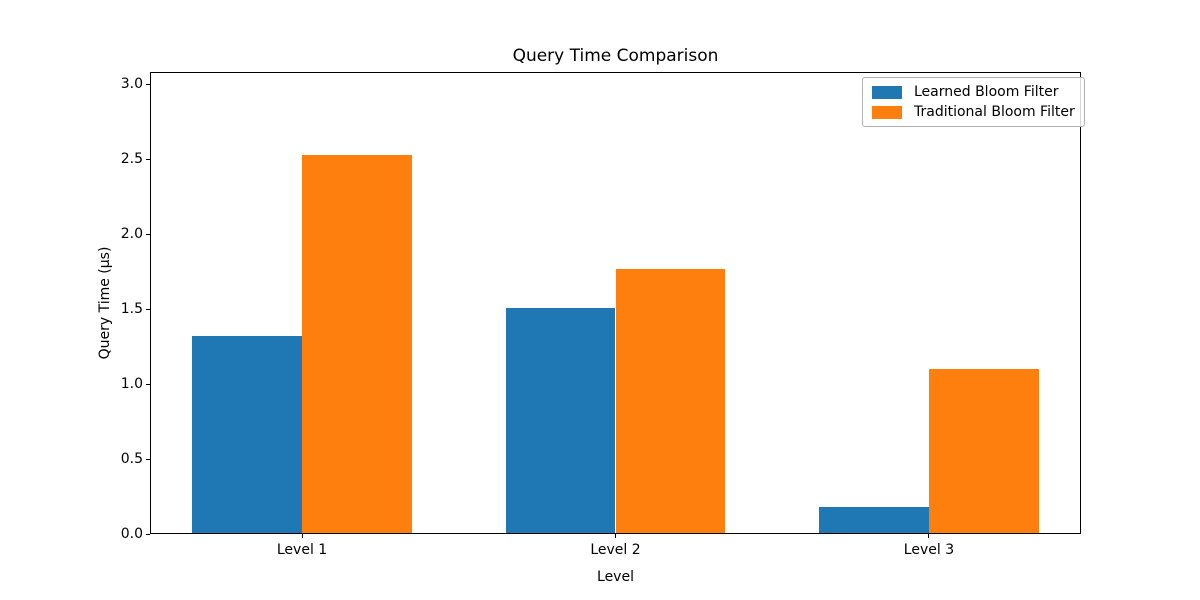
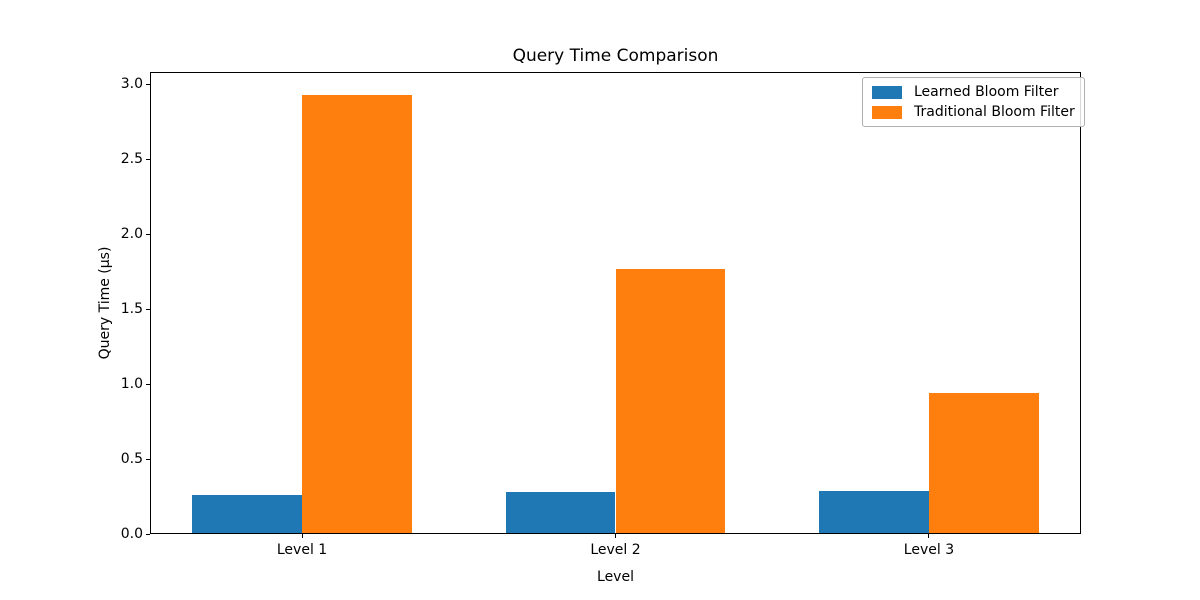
Learned Bloom Filter/Level 1: 1.32 -> 0.26
Traditional Bloom Filter/Level 1: 2.53 -> 2.93
Learned Bloom Filter/Level 2: 1.51 -> 0.28
Learned Bloom Filter/Level 3: 0.18 -> 0.29
Traditional Bloom Filter/Level 3: 1.10 -> 0.94
